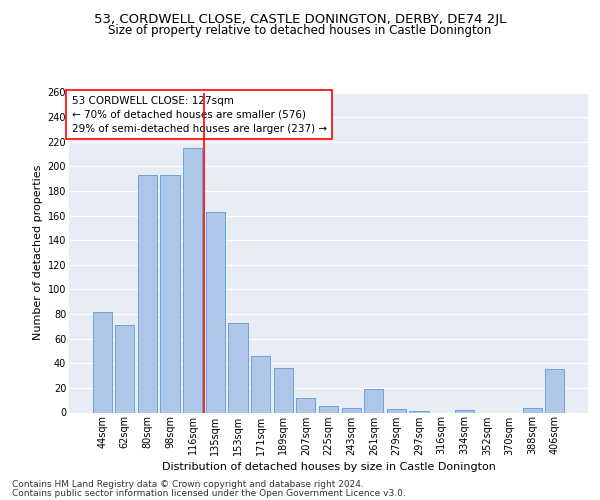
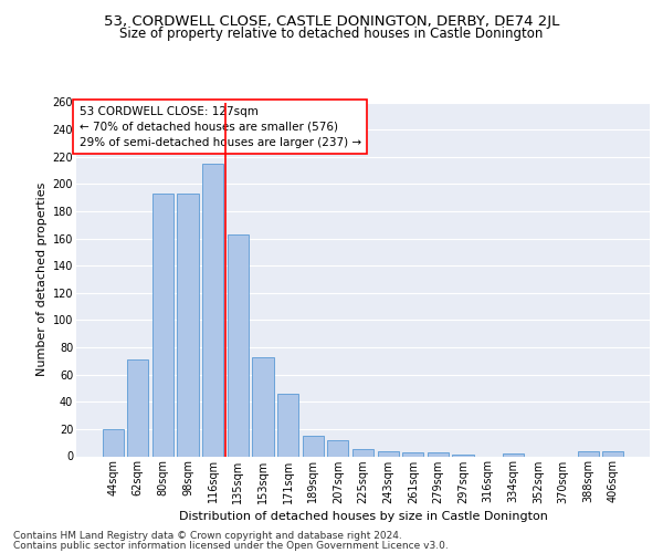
44sqm: 82 -> 20
189sqm: 36 -> 15
261sqm: 19 -> 3
406sqm: 35 -> 4
